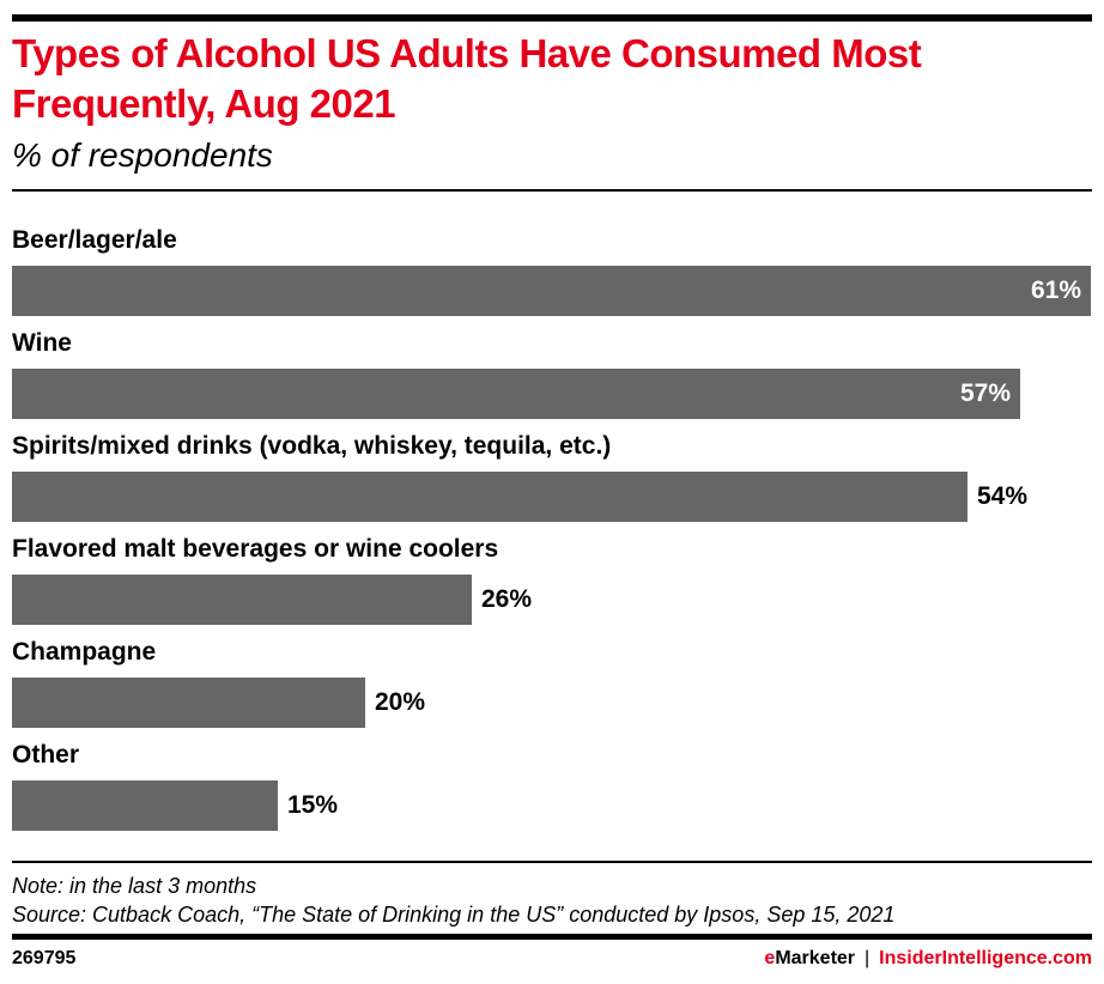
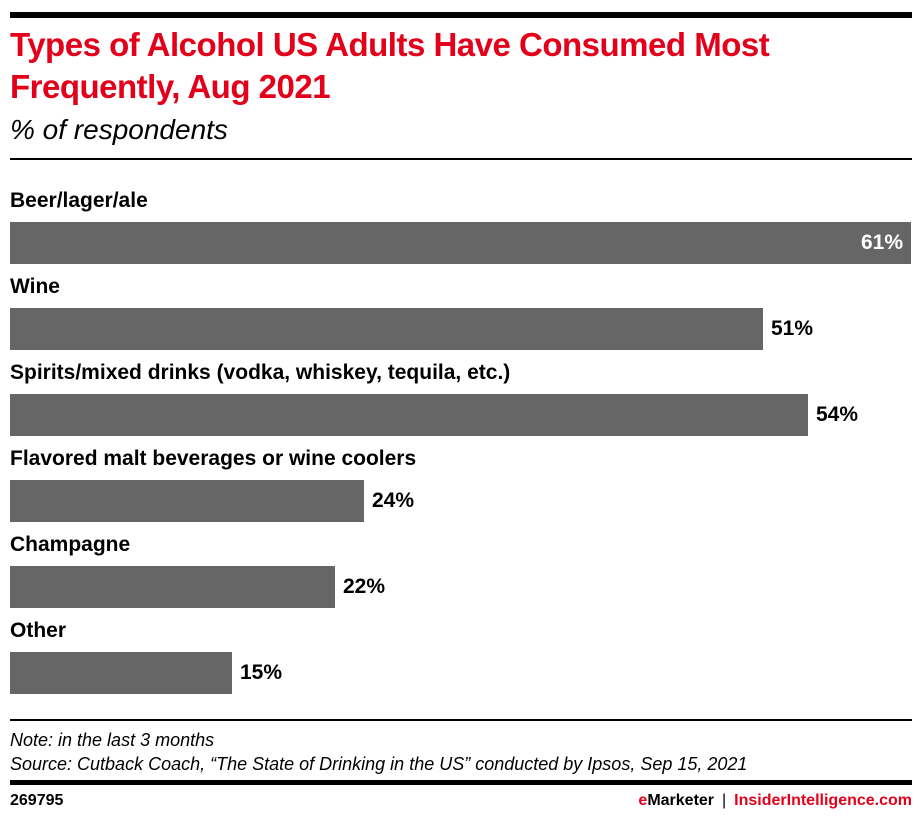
Wine: 57% -> 51%
Flavored malt beverages or wine coolers: 26% -> 24%
Champagne: 20% -> 22%
